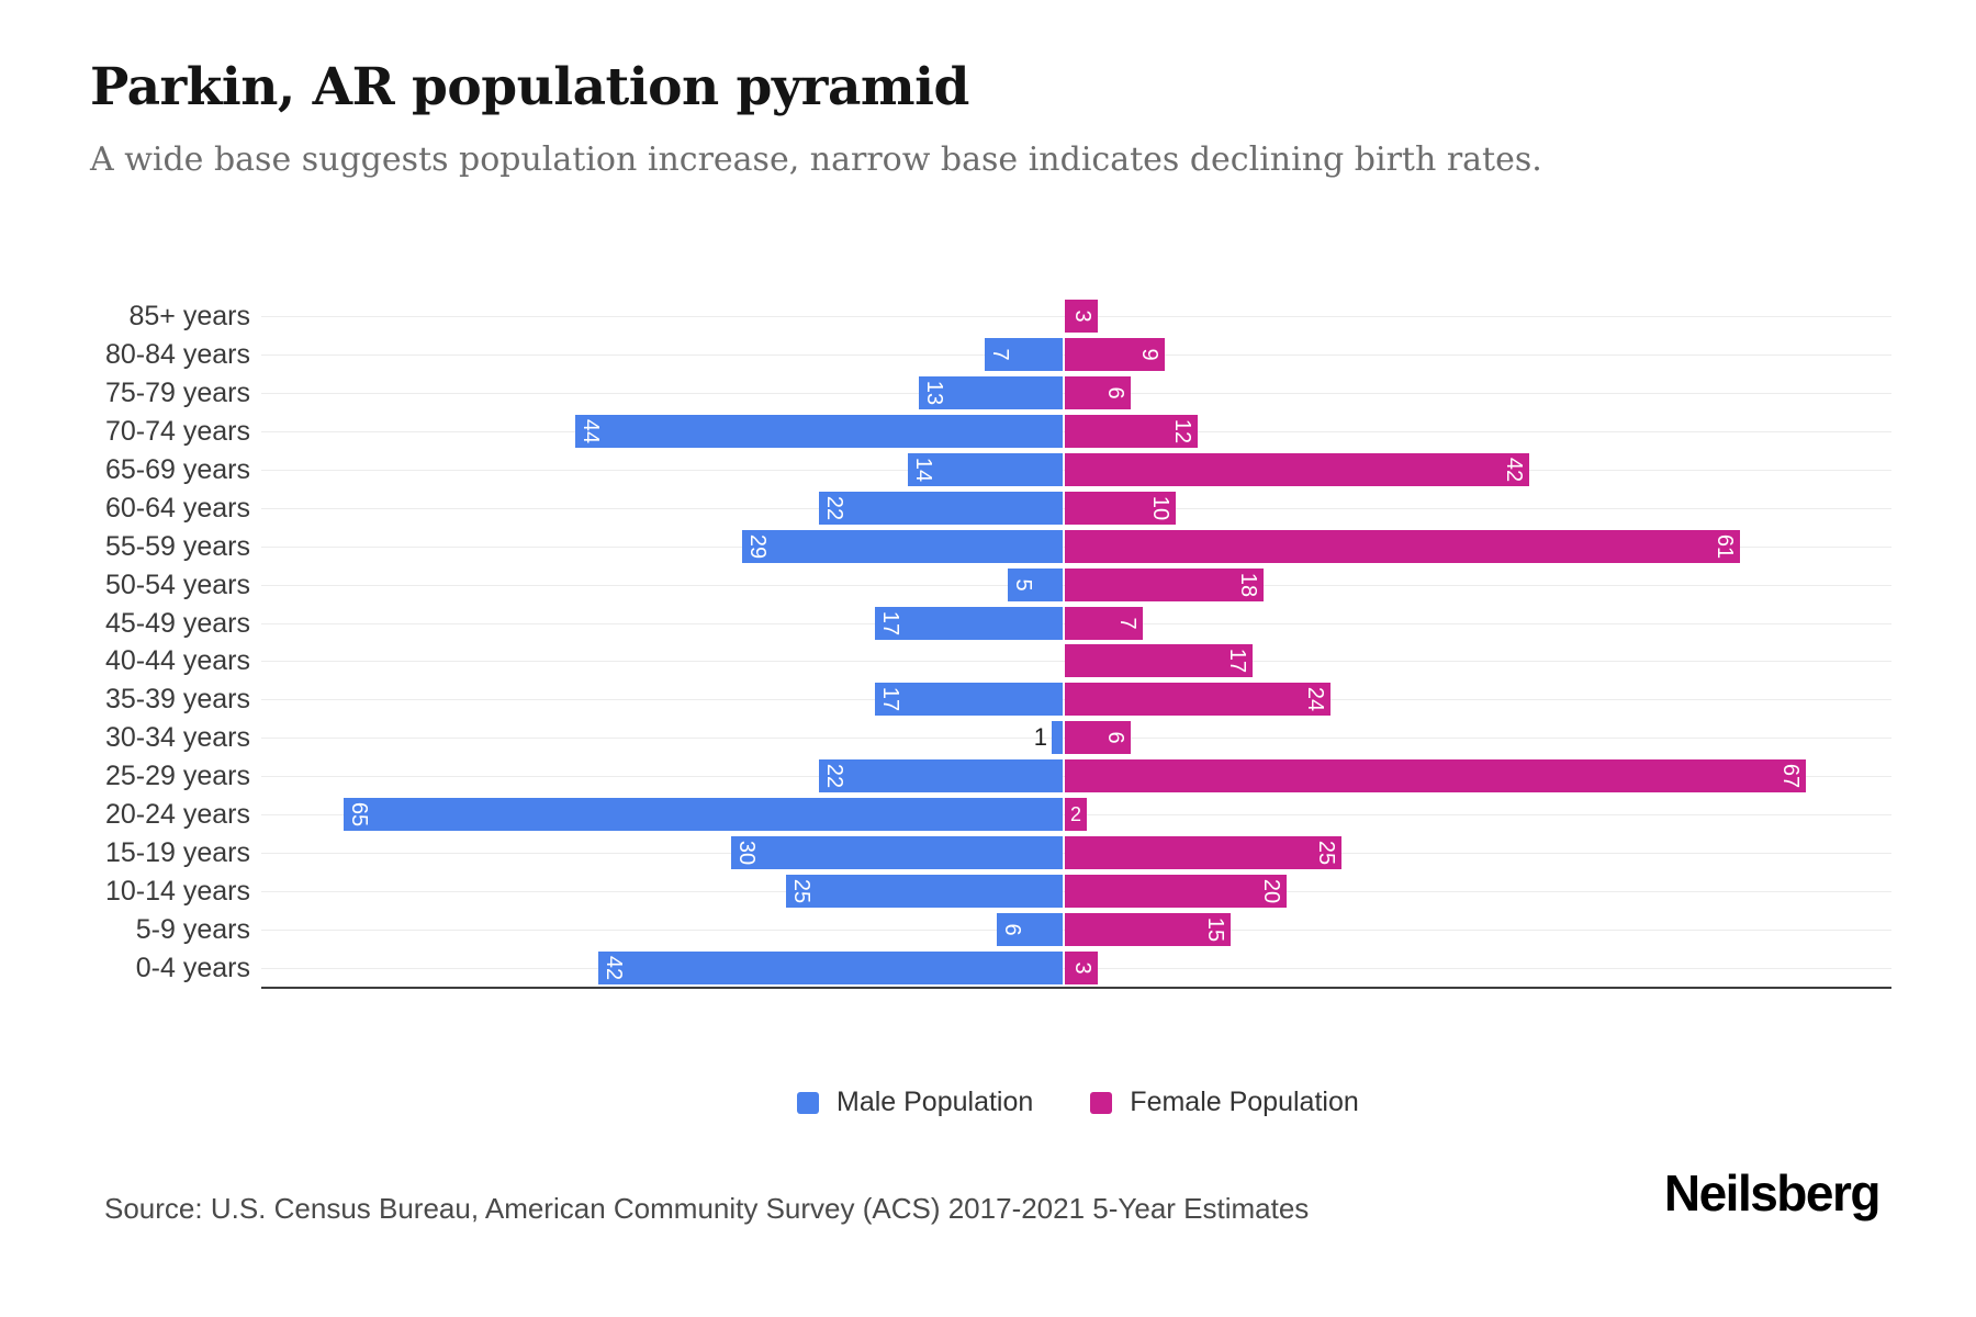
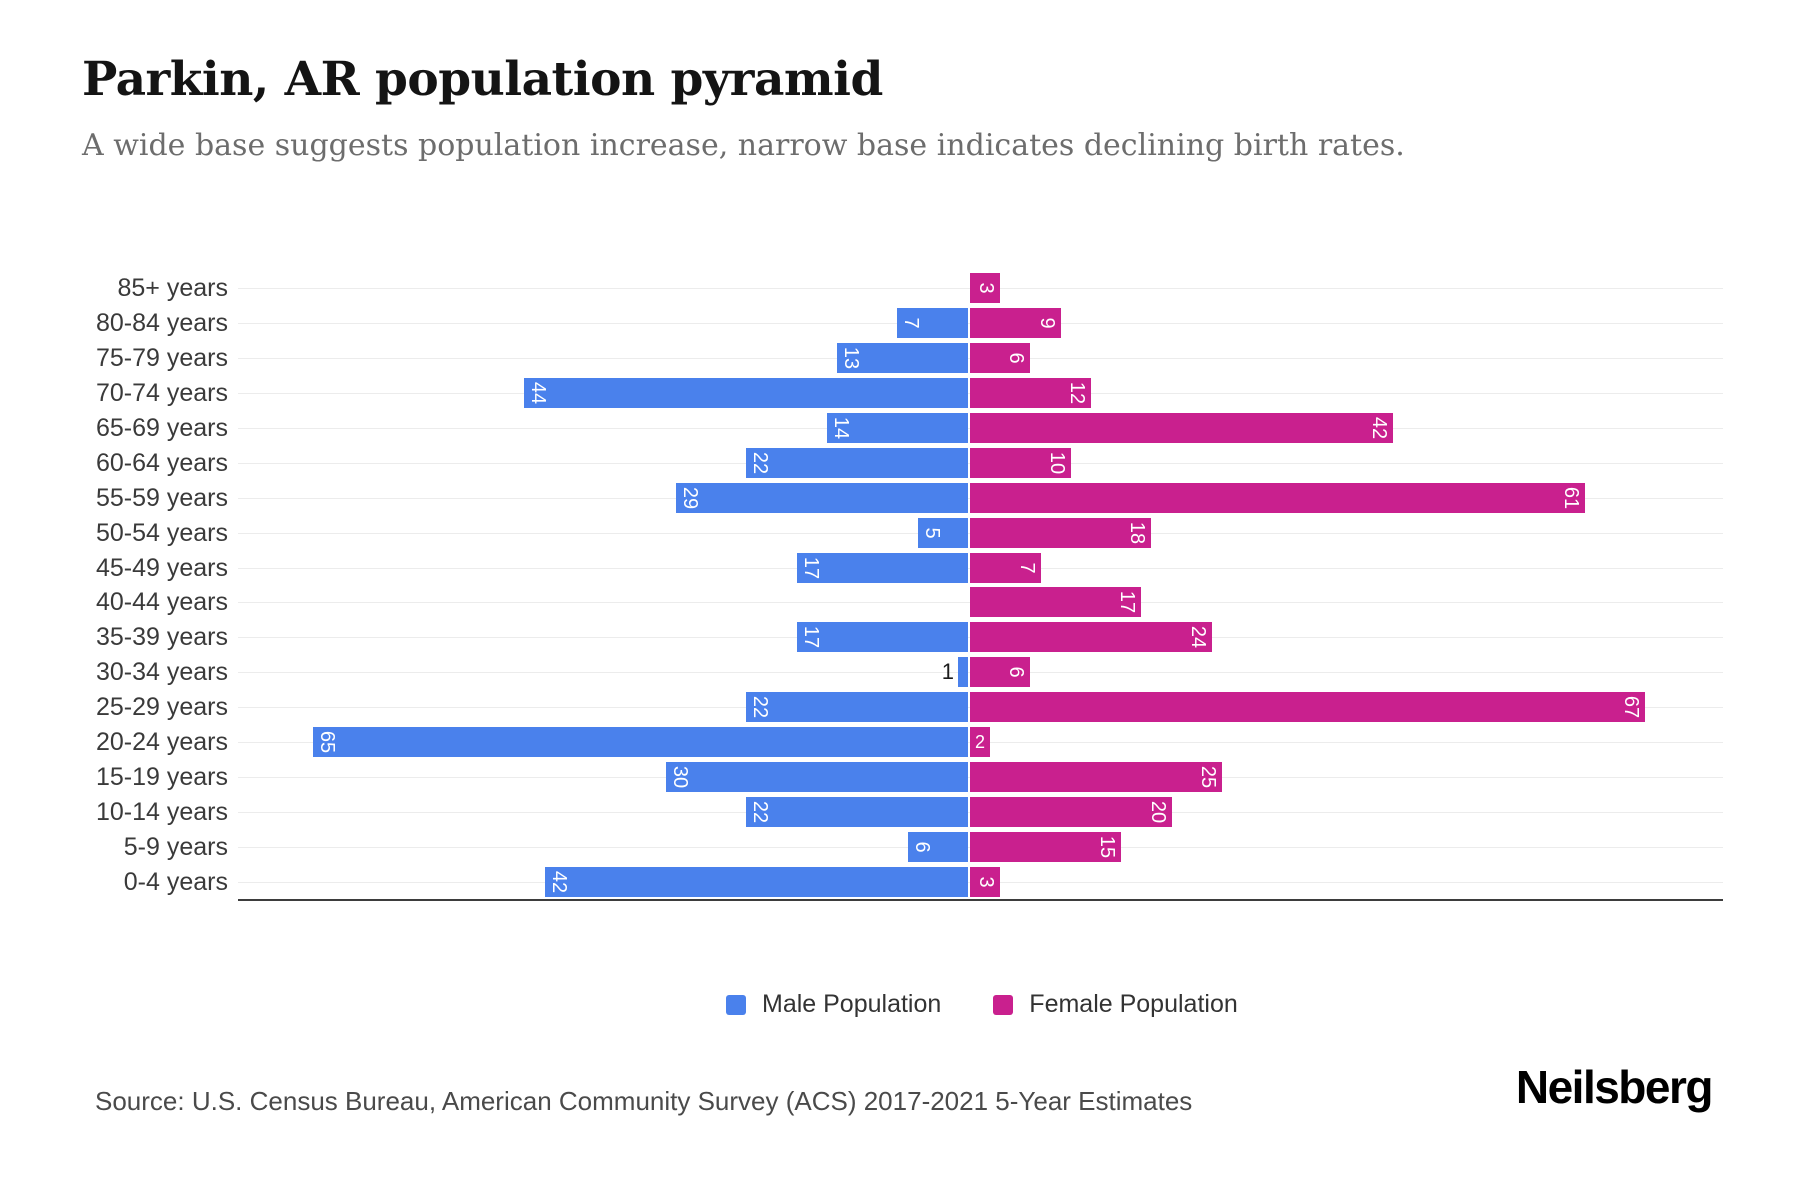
Male Population/10-14 years: 25 -> 22
